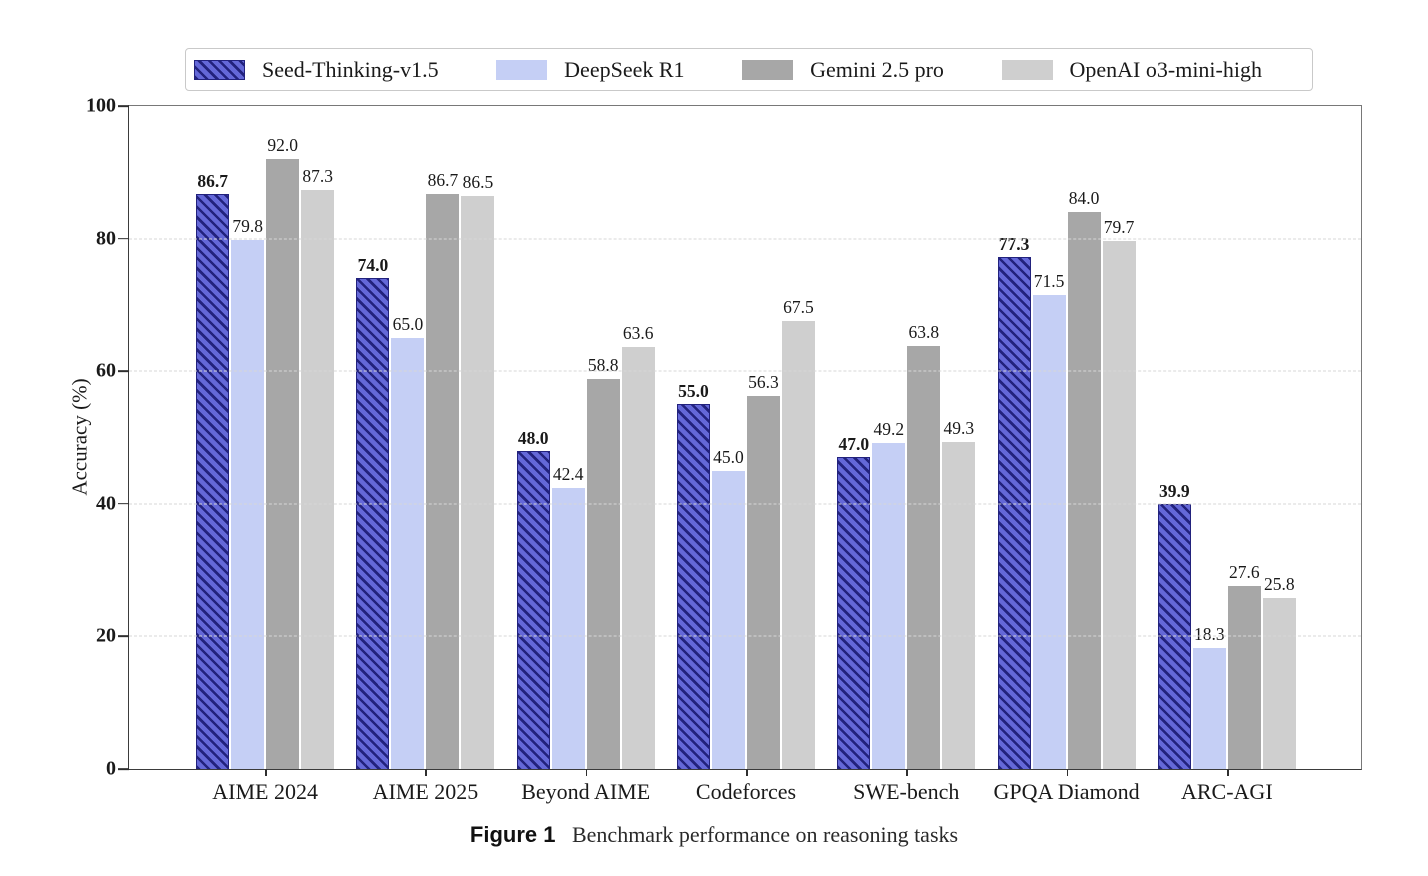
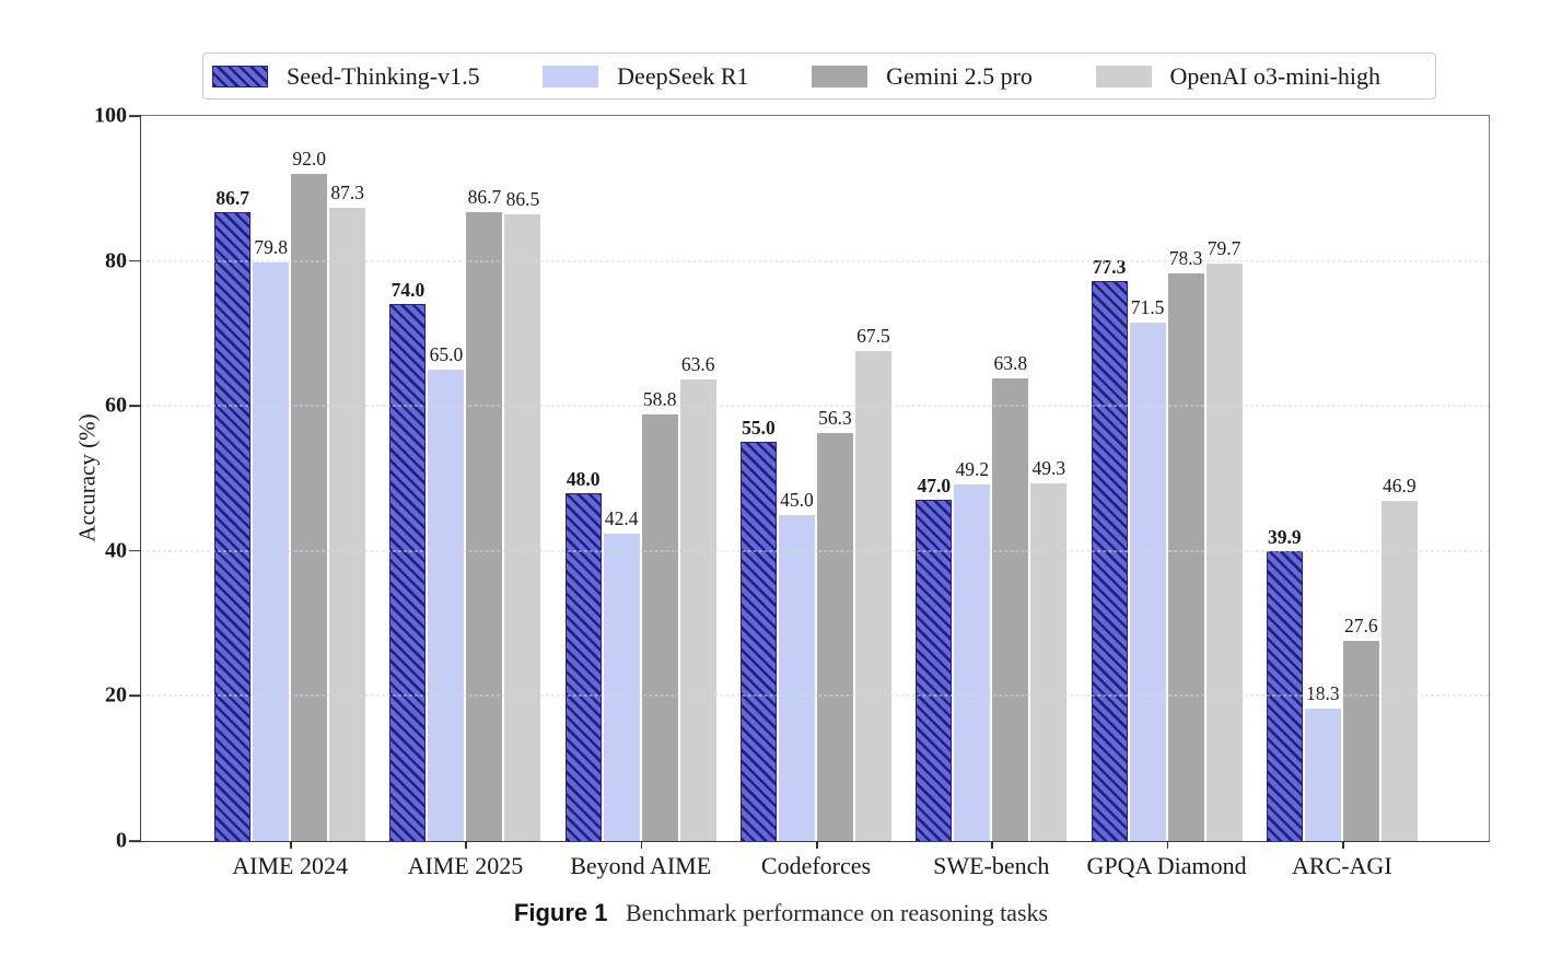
Gemini 2.5 pro/GPQA Diamond: 84.0 -> 78.3
OpenAI o3-mini-high/ARC-AGI: 25.8 -> 46.9
